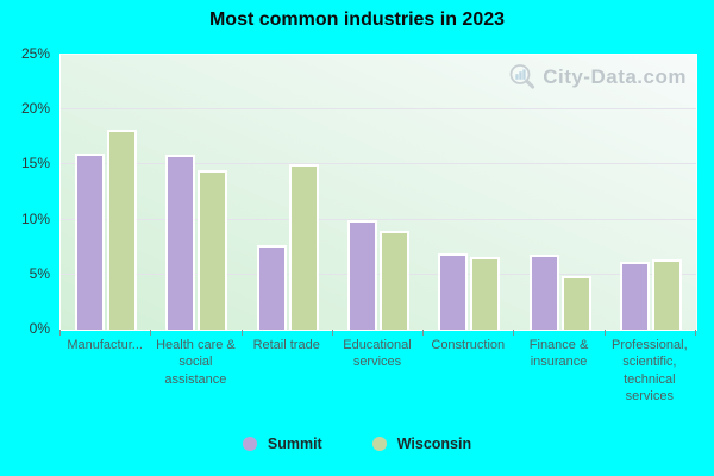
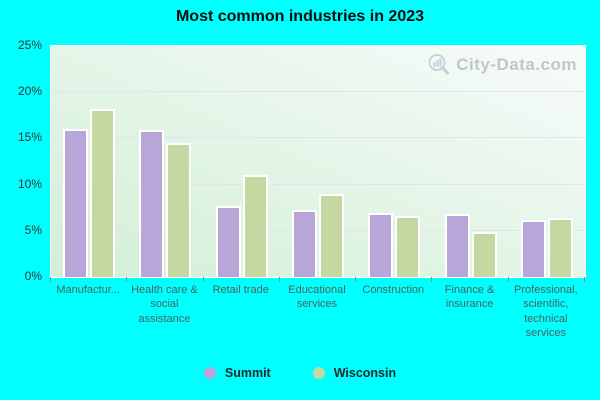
Wisconsin/Retail trade: 15% -> 11%
Summit/Educational services: 10% -> 7%
